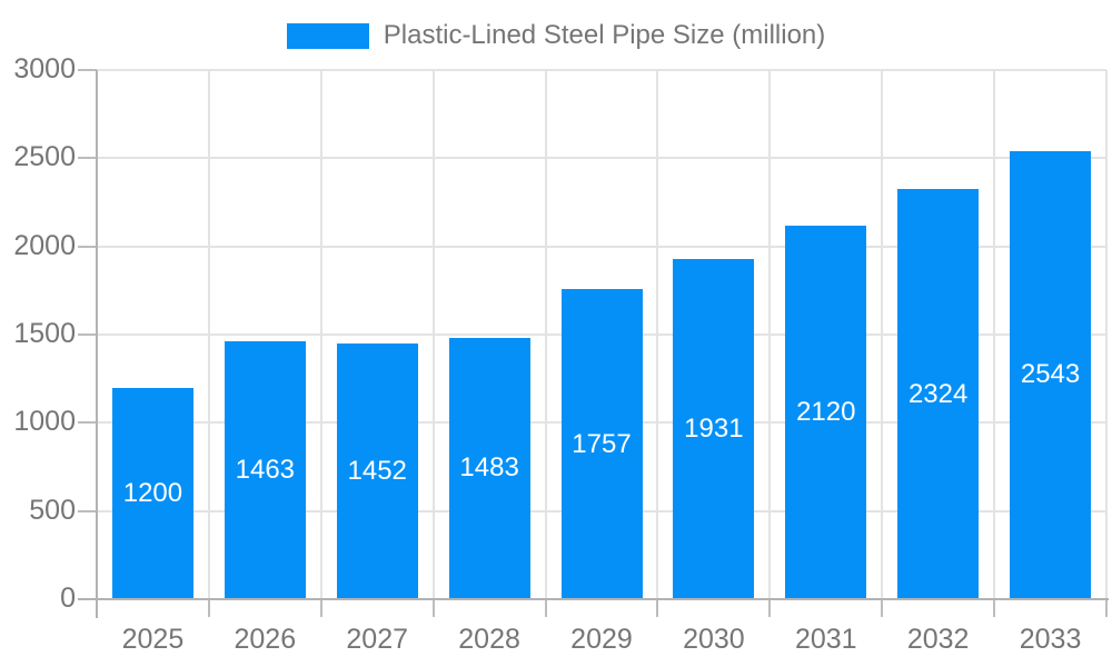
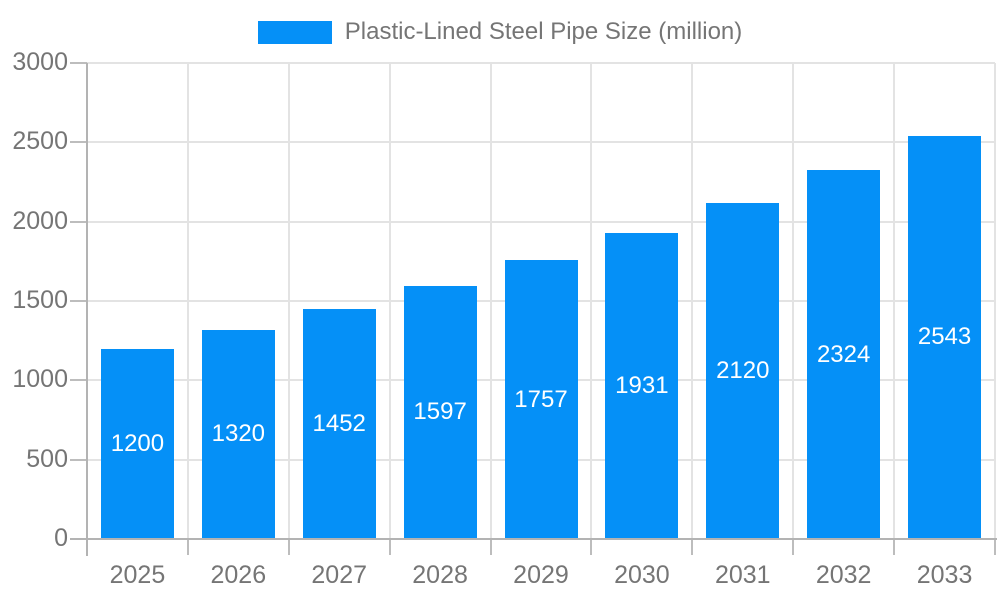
2026: 1463 -> 1320
2028: 1483 -> 1597
